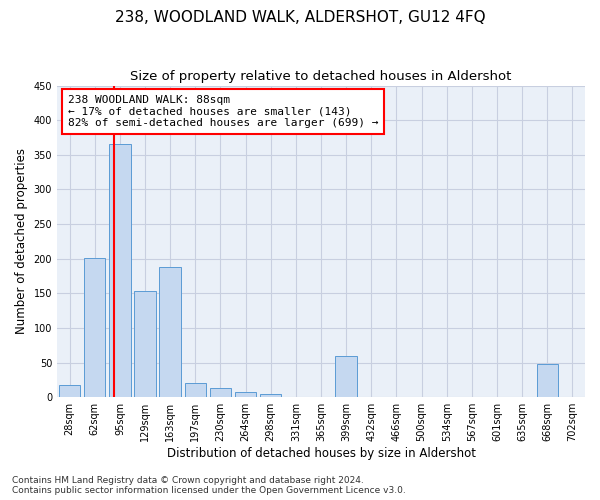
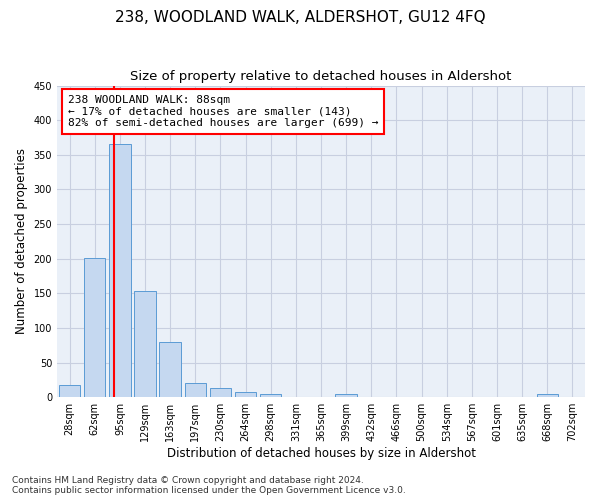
163sqm: 188 -> 79
399sqm: 60 -> 5
668sqm: 48 -> 5
